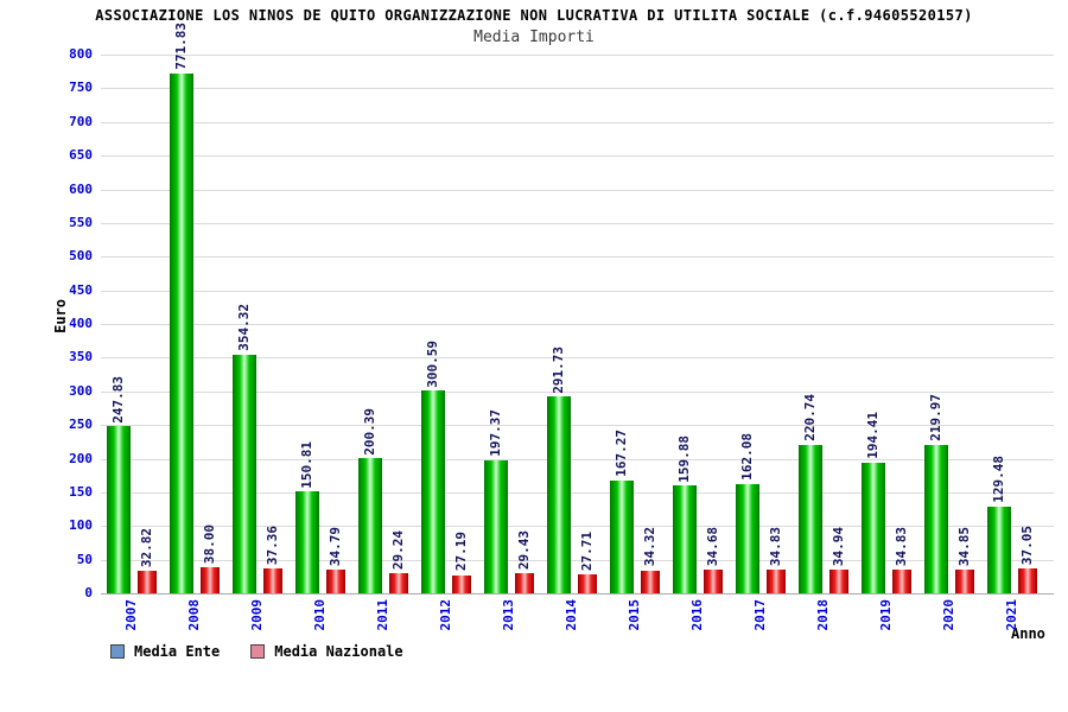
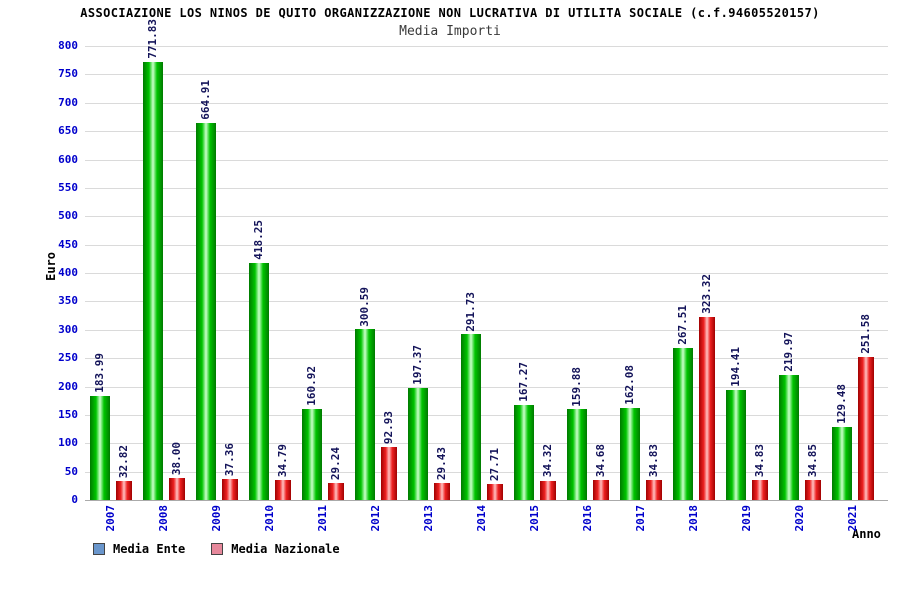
Media Ente/2007: 247.83 -> 183.99
Media Ente/2009: 354.32 -> 664.91
Media Ente/2010: 150.81 -> 418.25
Media Ente/2011: 200.39 -> 160.92
Media Nazionale/2012: 27.19 -> 92.93
Media Ente/2018: 220.74 -> 267.51
Media Nazionale/2018: 34.94 -> 323.32
Media Nazionale/2021: 37.05 -> 251.58
